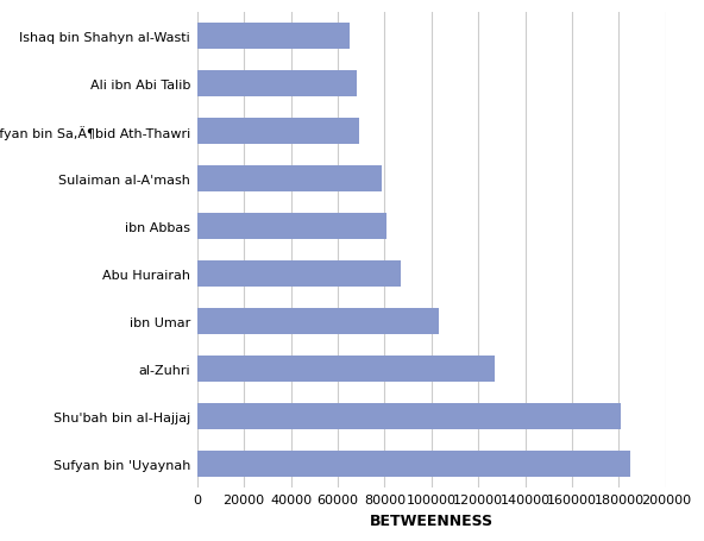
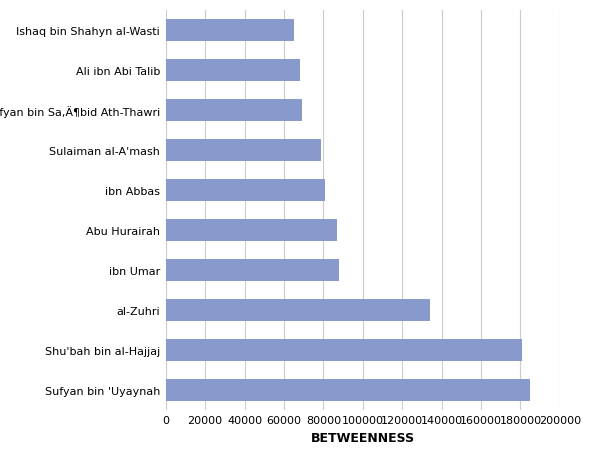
ibn Umar: 103000 -> 88000
al-Zuhri: 127000 -> 134000
